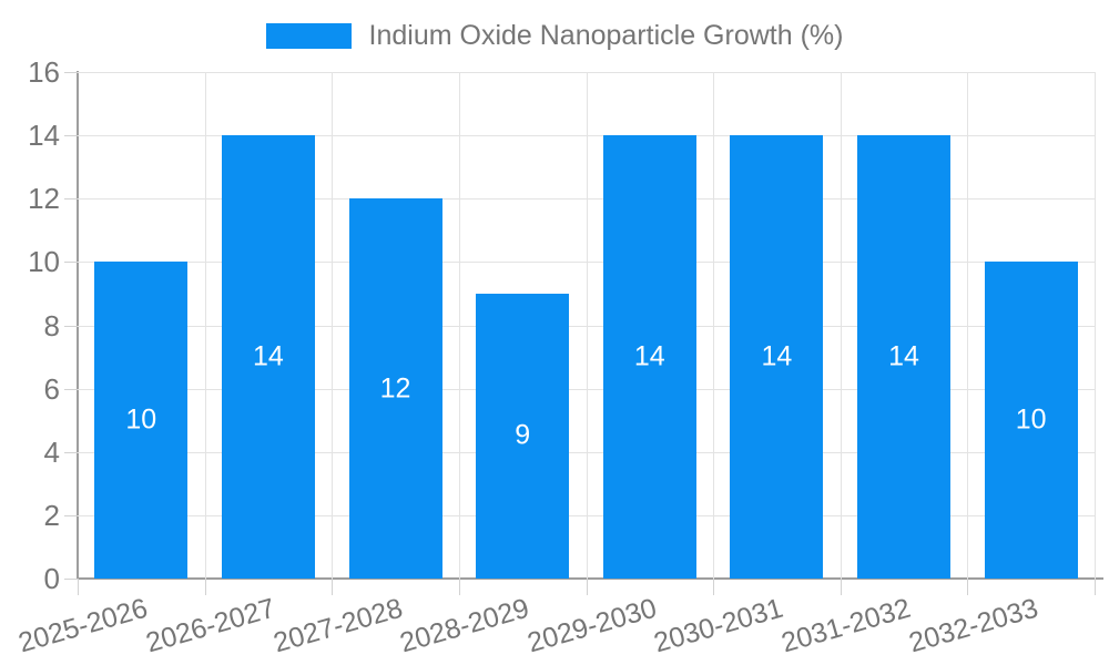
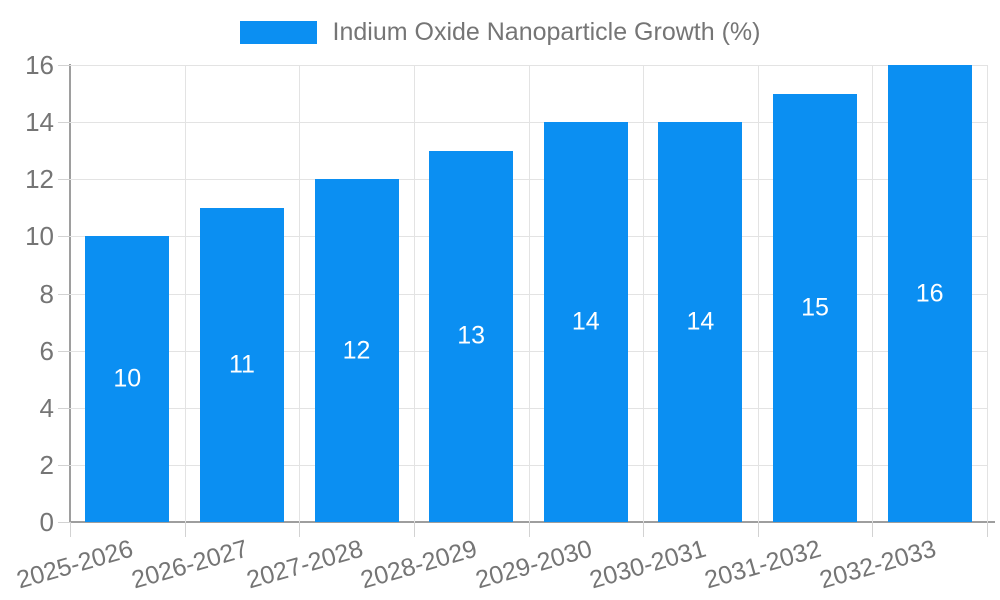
2026-2027: 14 -> 11
2028-2029: 9 -> 13
2031-2032: 14 -> 15
2032-2033: 10 -> 16
